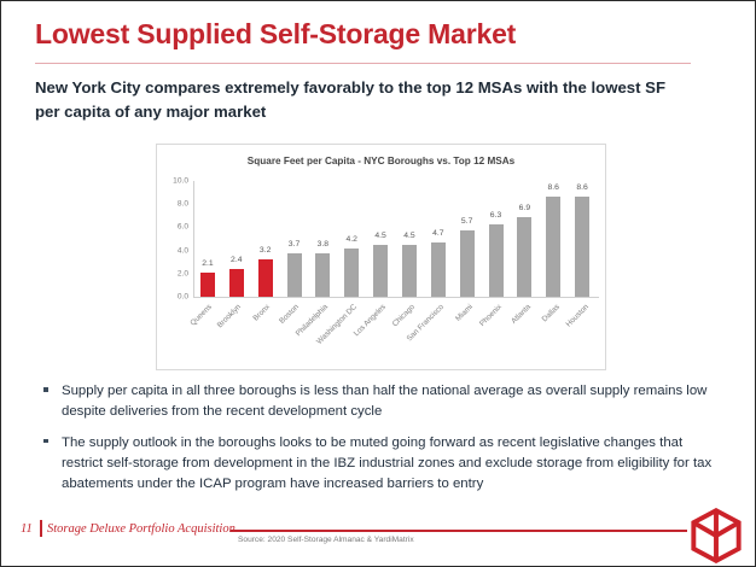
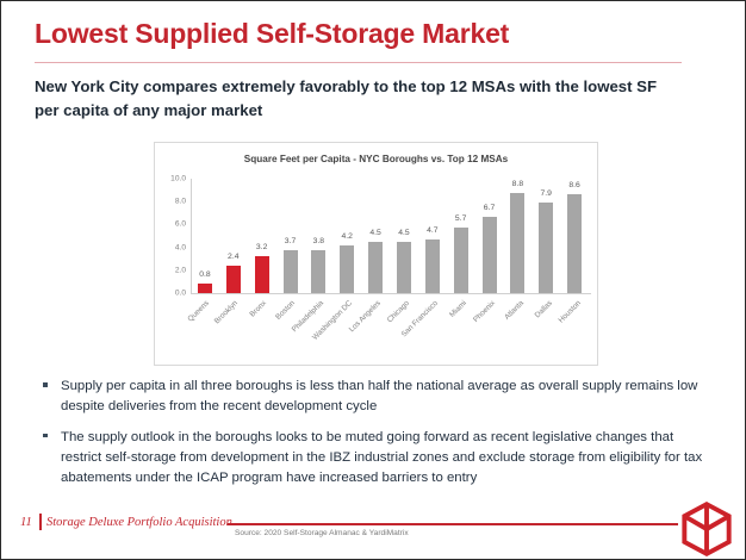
Queens: 2.1 -> 0.8
Phoenix: 6.3 -> 6.7
Atlanta: 6.9 -> 8.8
Dallas: 8.6 -> 7.9
